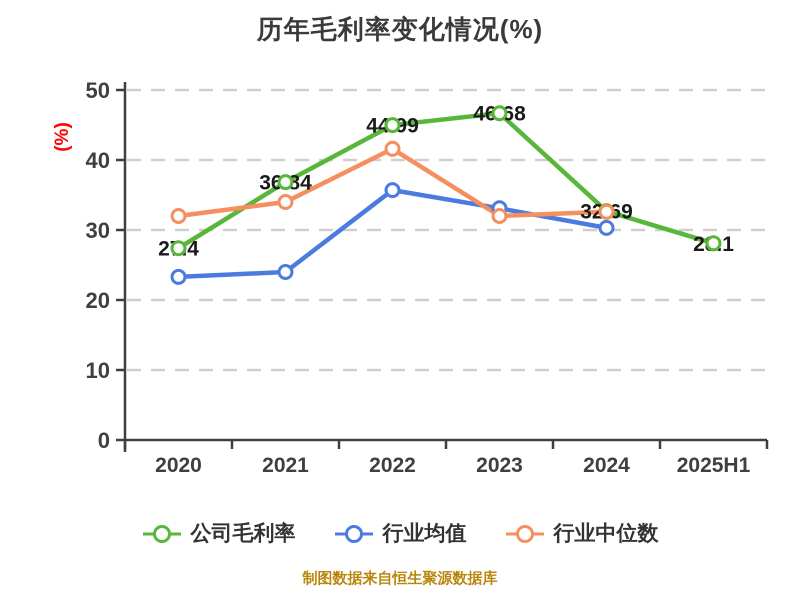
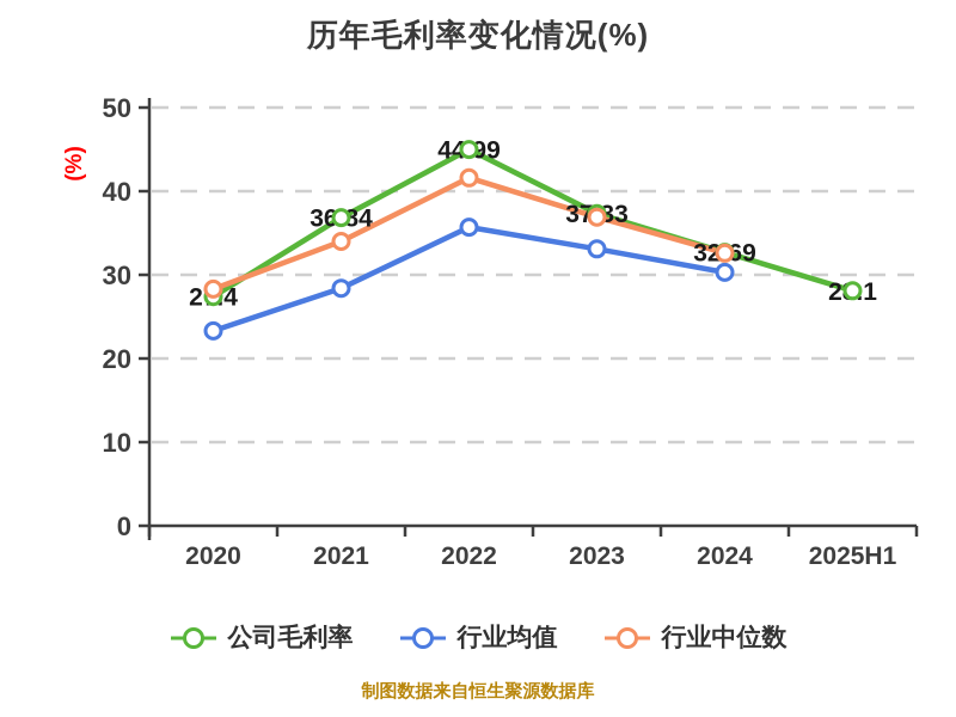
行业中位数/2020: 32 -> 28
行业均值/2021: 24 -> 28
公司毛利率/2023: 46.68 -> 37.33
行业中位数/2023: 32 -> 37
